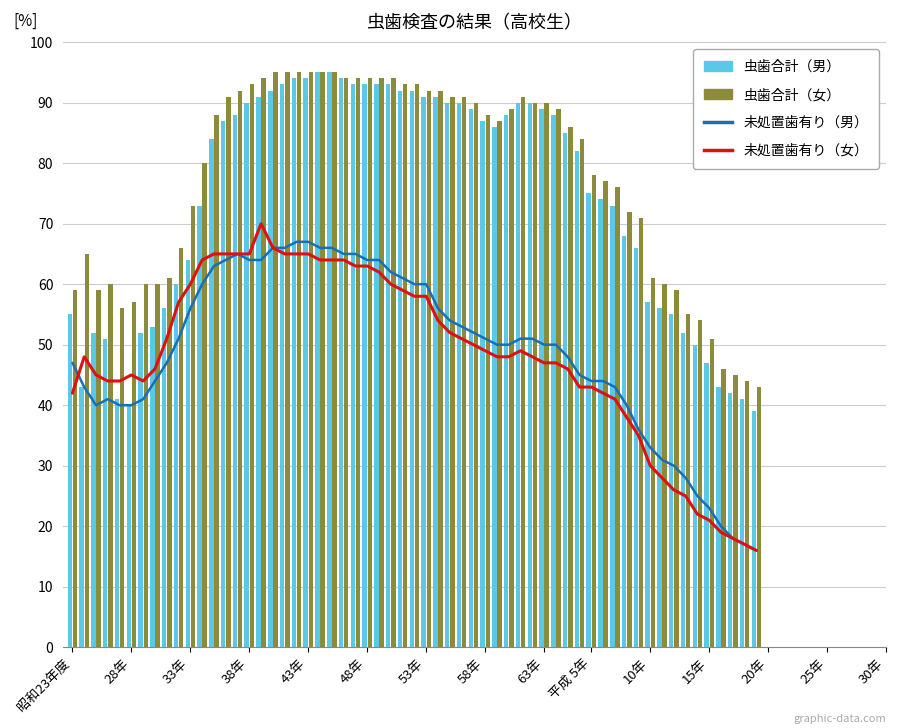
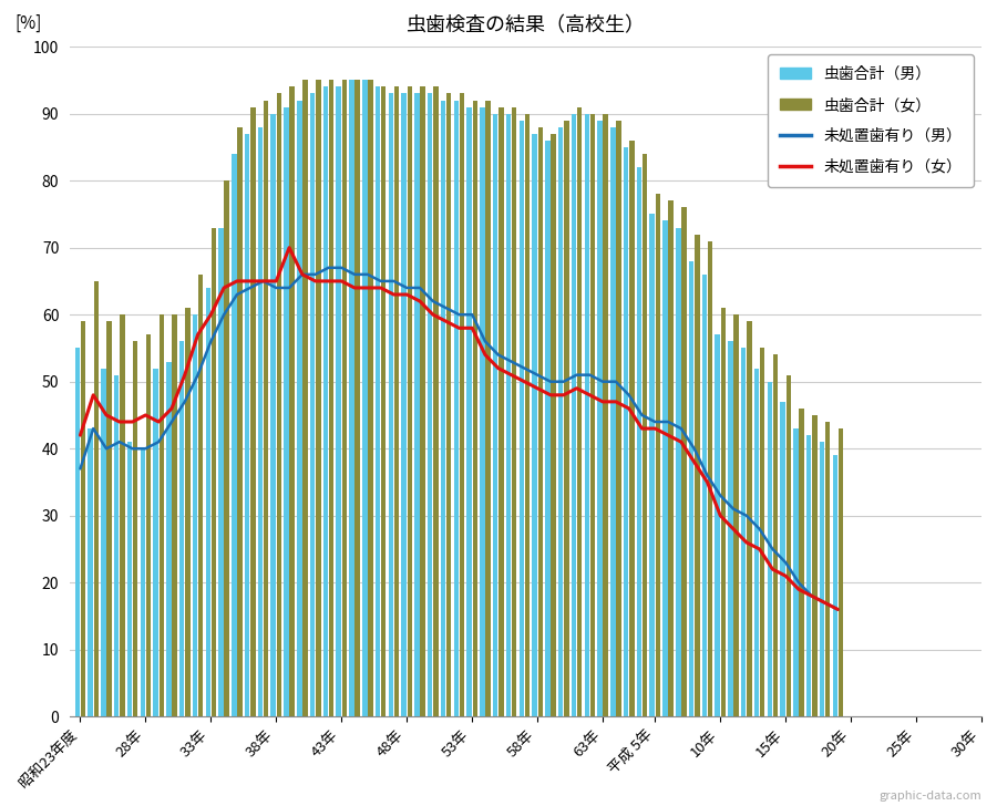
未処置歯有り（男）/昭和23年度: 47 -> 37
